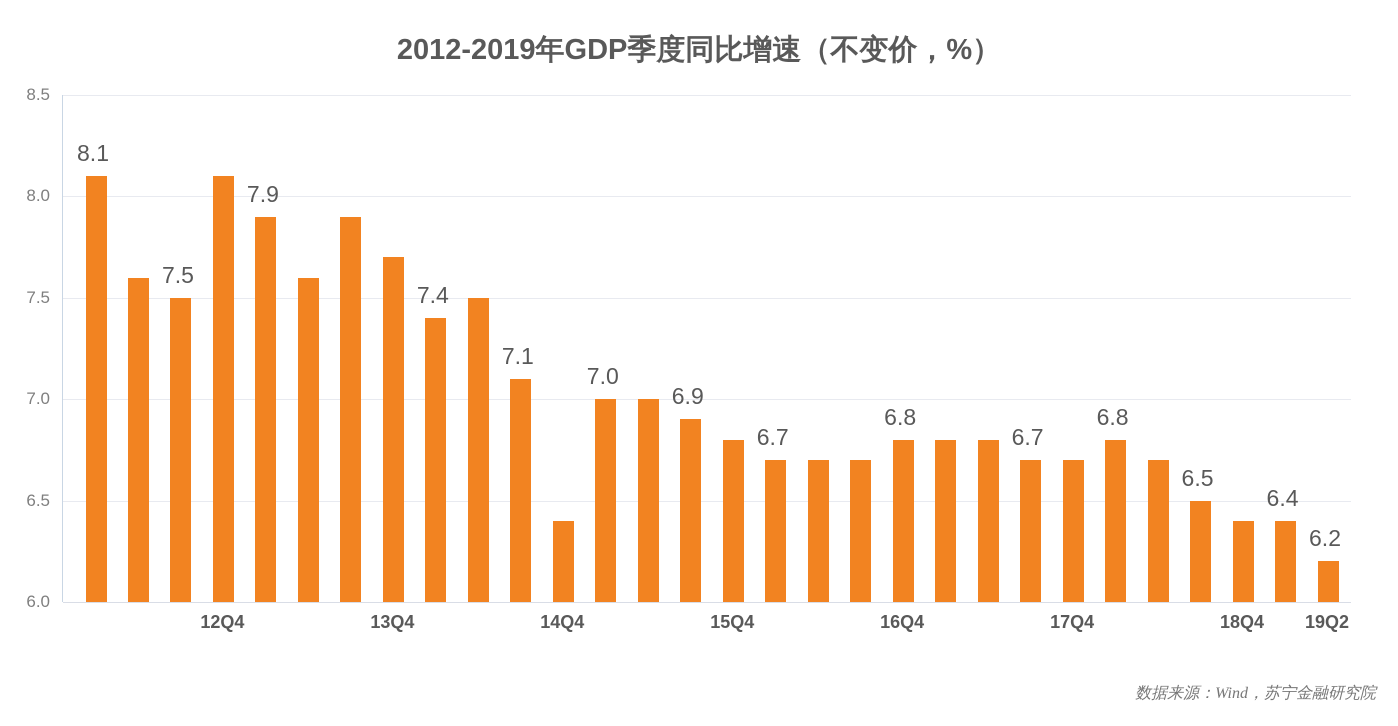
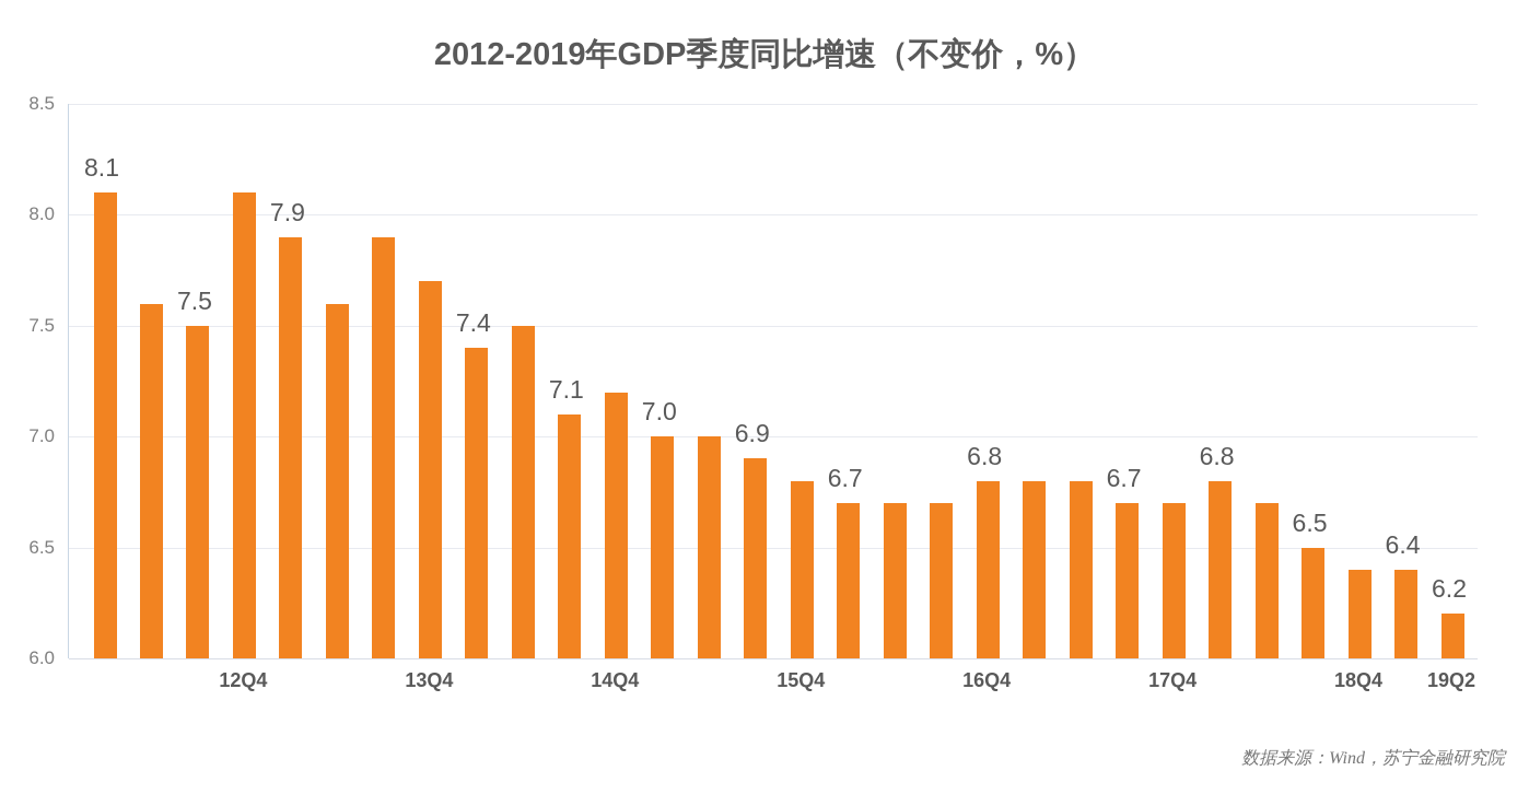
14Q4: 6.4 -> 7.2
